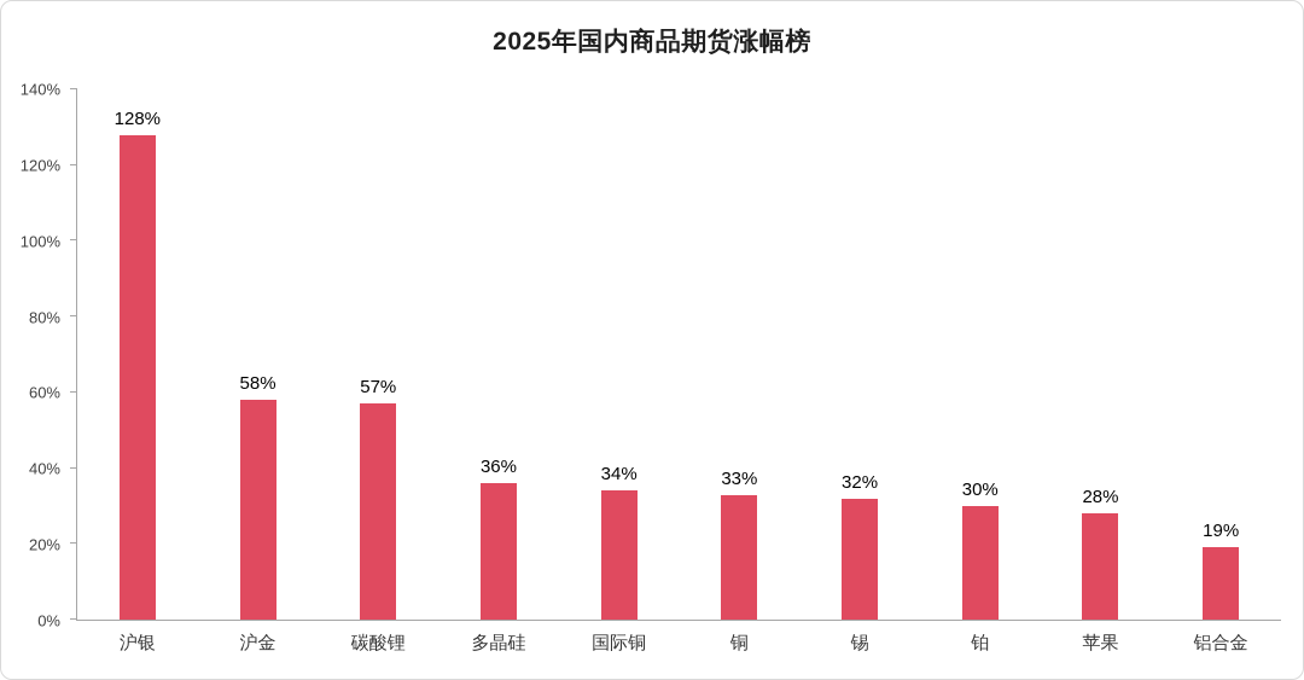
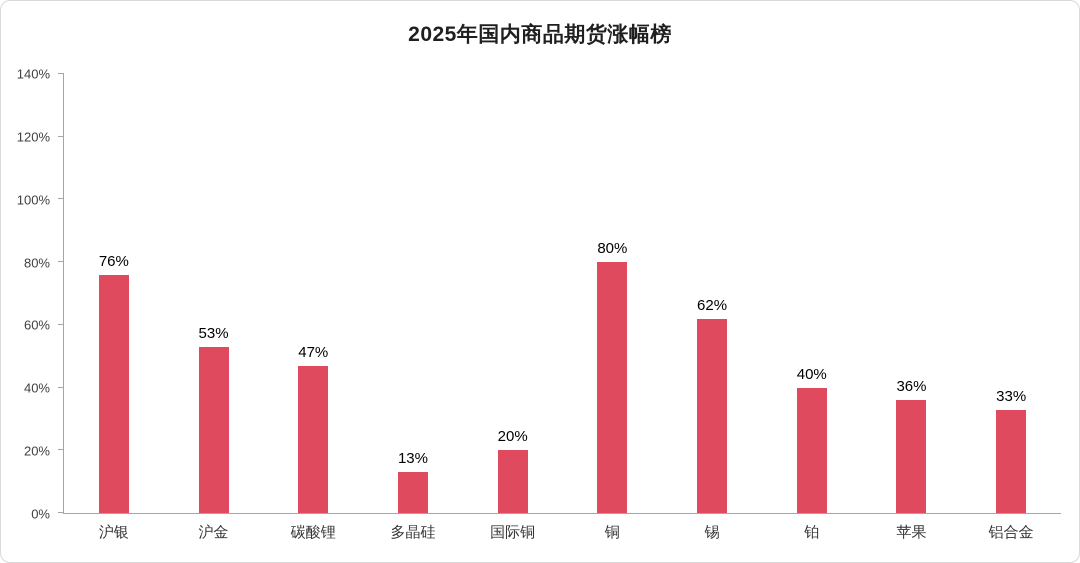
沪银: 128% -> 76%
沪金: 58% -> 53%
碳酸锂: 57% -> 47%
多晶硅: 36% -> 13%
国际铜: 34% -> 20%
铜: 33% -> 80%
锡: 32% -> 62%
铂: 30% -> 40%
苹果: 28% -> 36%
铝合金: 19% -> 33%
